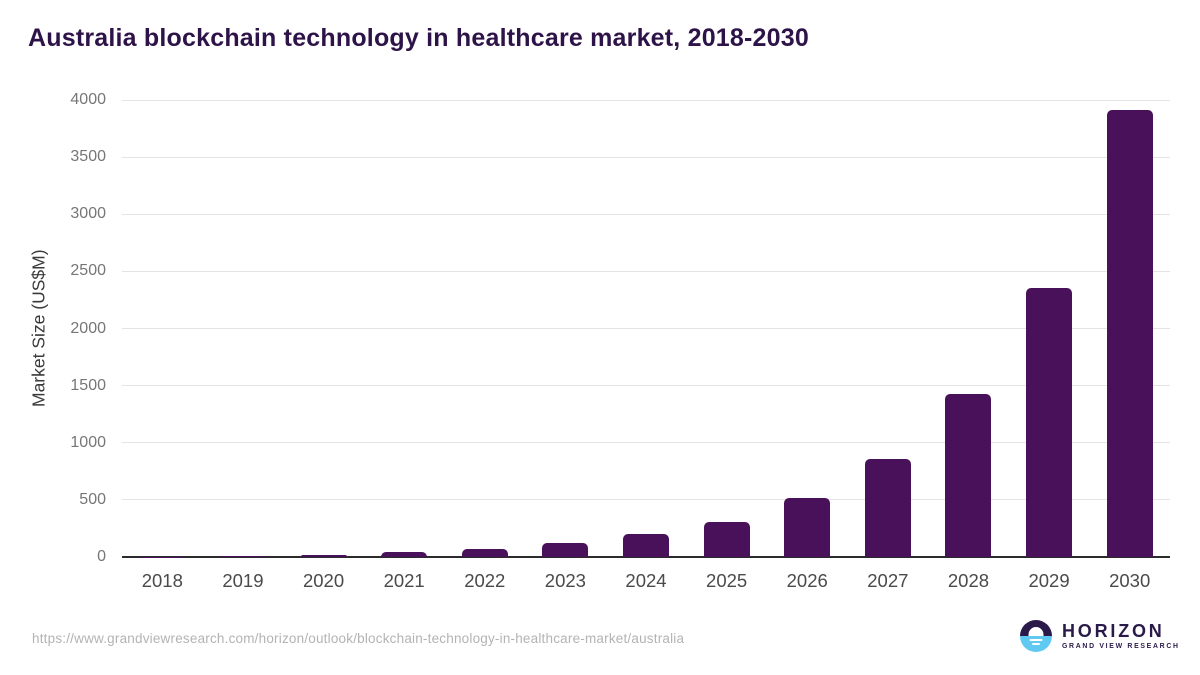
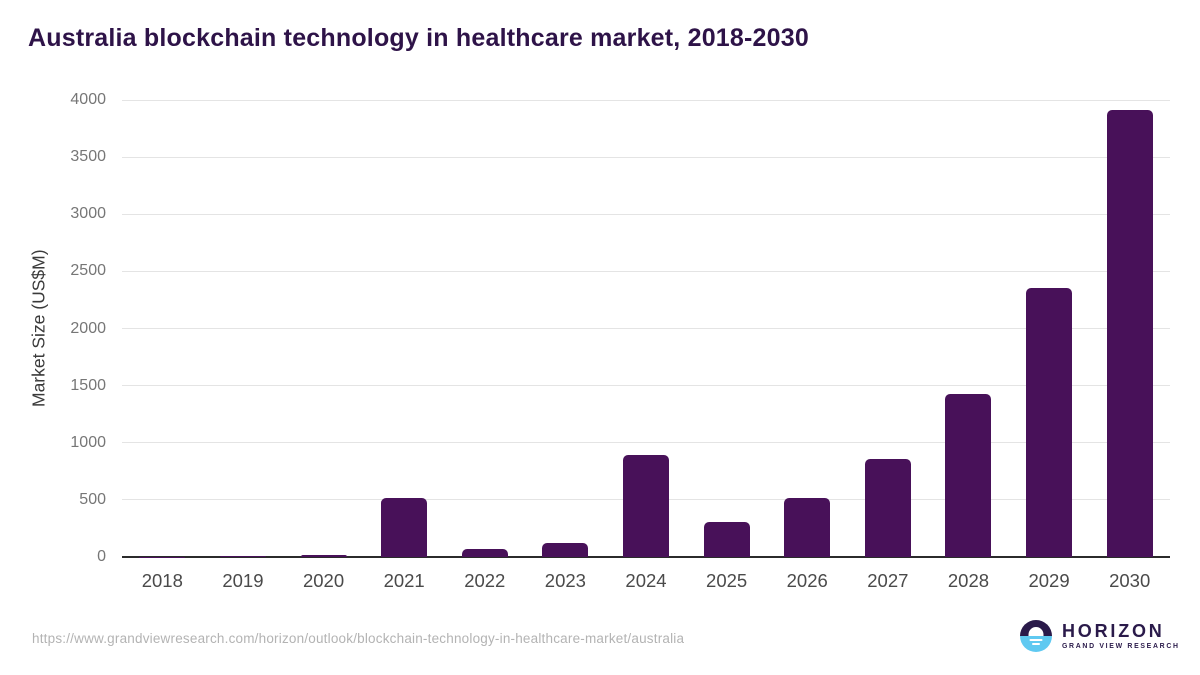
2021: 40 -> 520
2024: 200 -> 890
